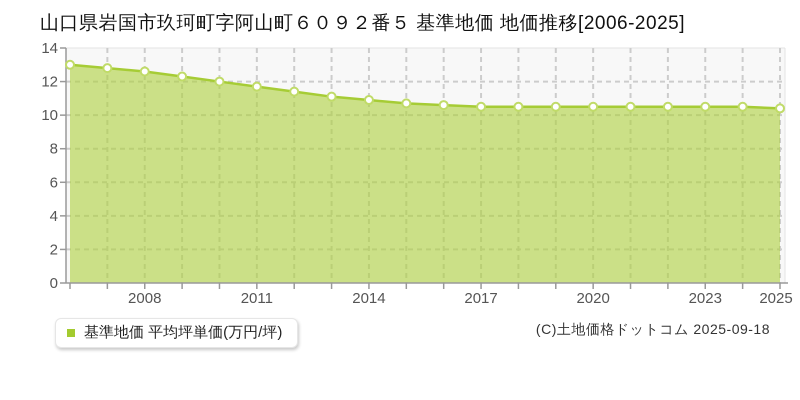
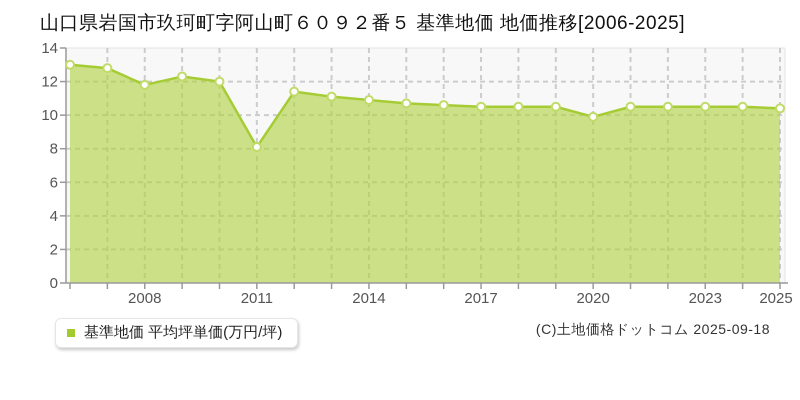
2008: 12.6 -> 11.8
2011: 11.7 -> 8.1
2020: 10.5 -> 9.9
